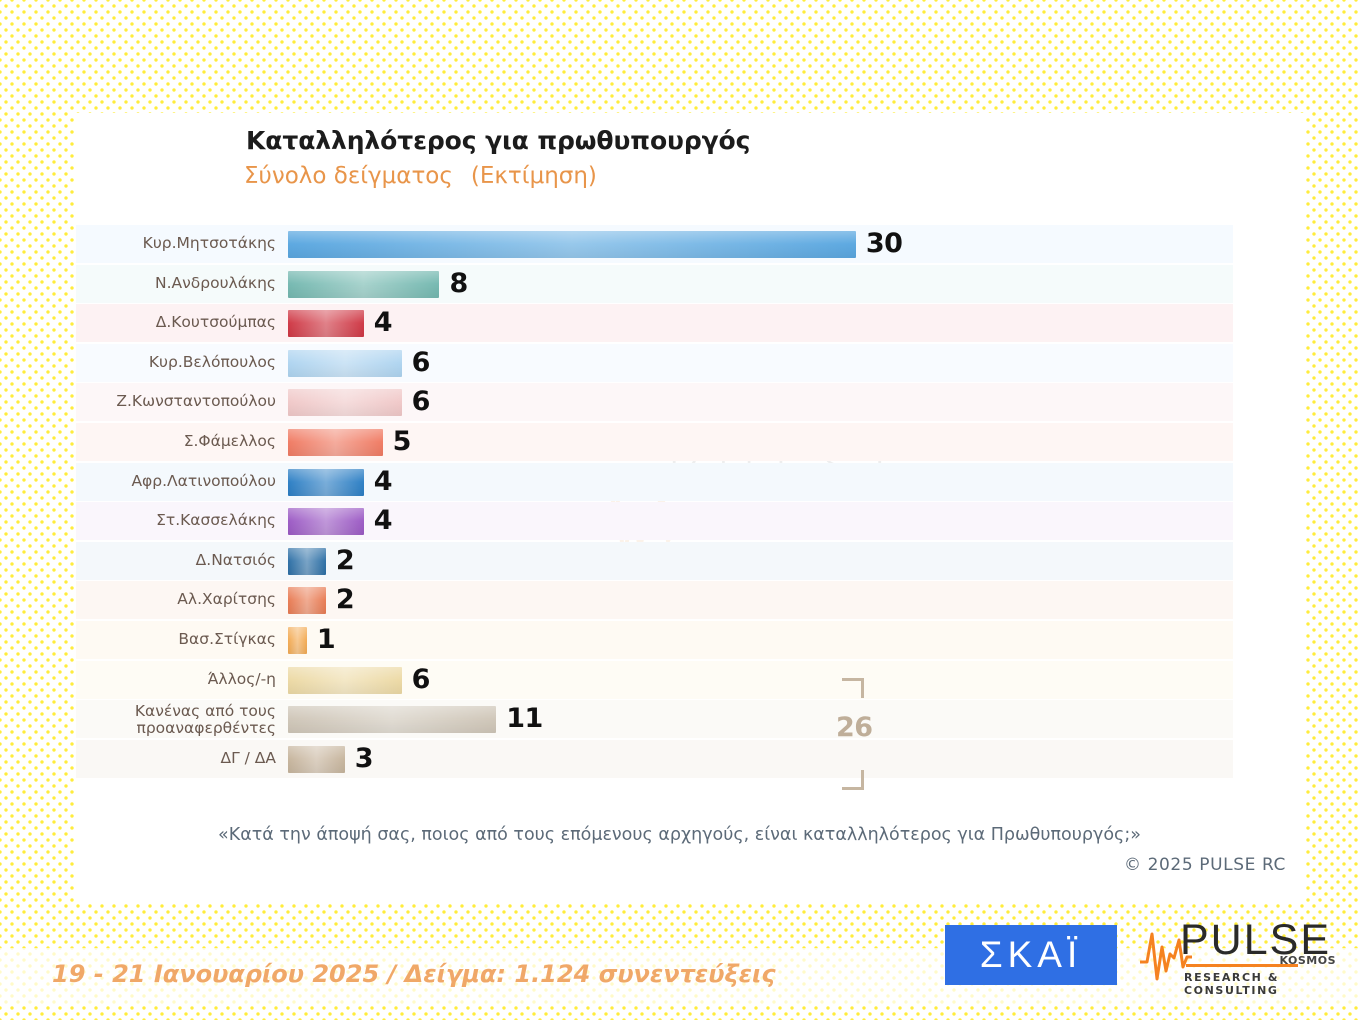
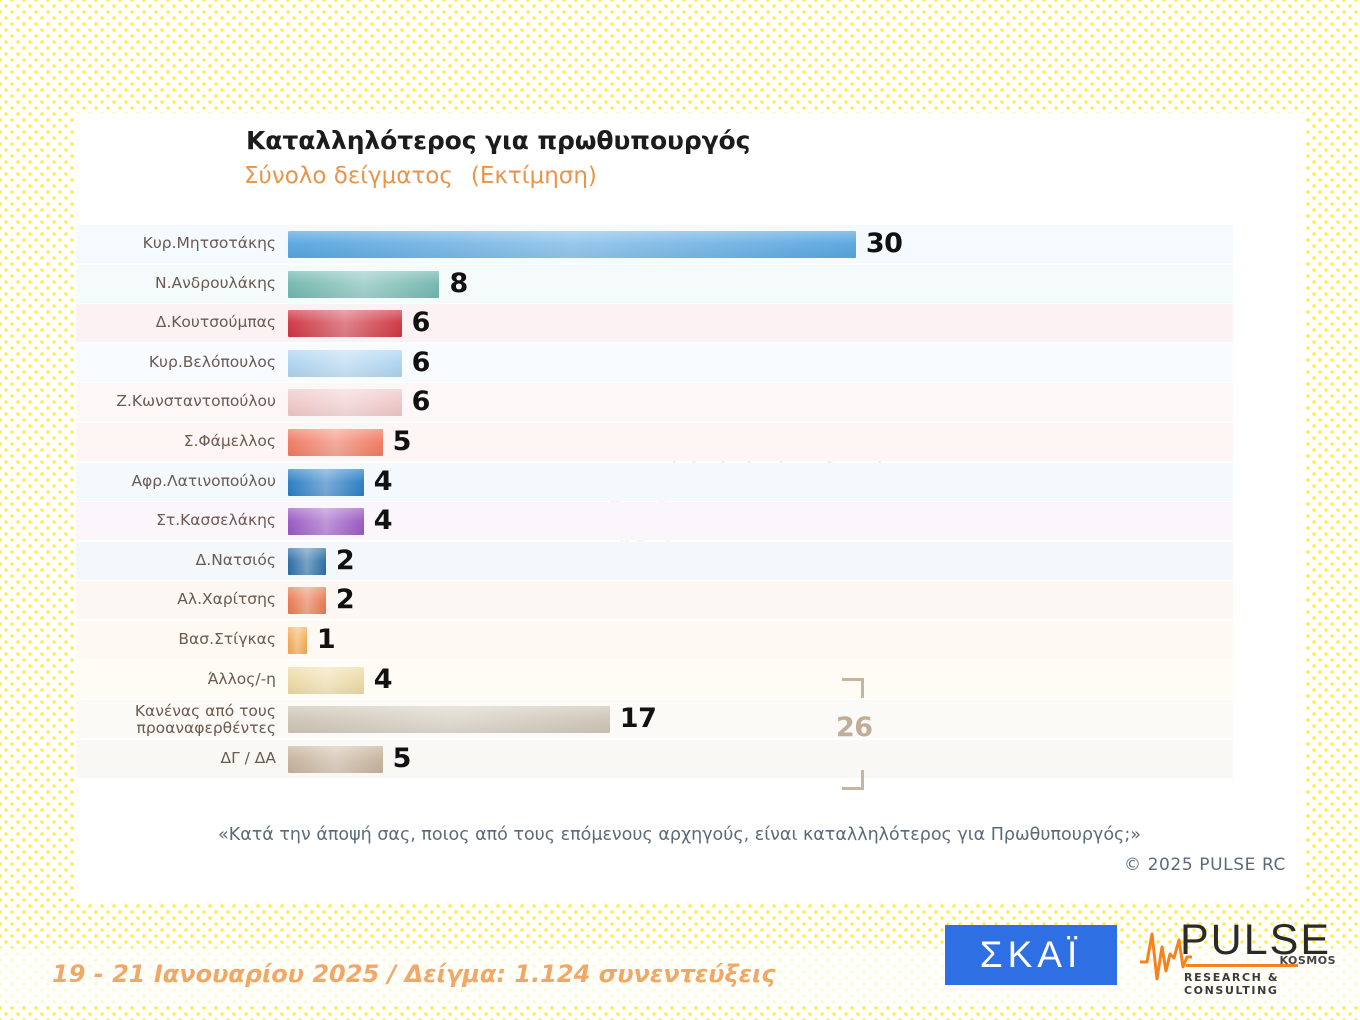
Δ.Κουτσούμπας: 4 -> 6
Άλλος/-η: 6 -> 4
Κανένας από τους προαναφερθέντες: 11 -> 17
ΔΓ / ΔΑ: 3 -> 5
